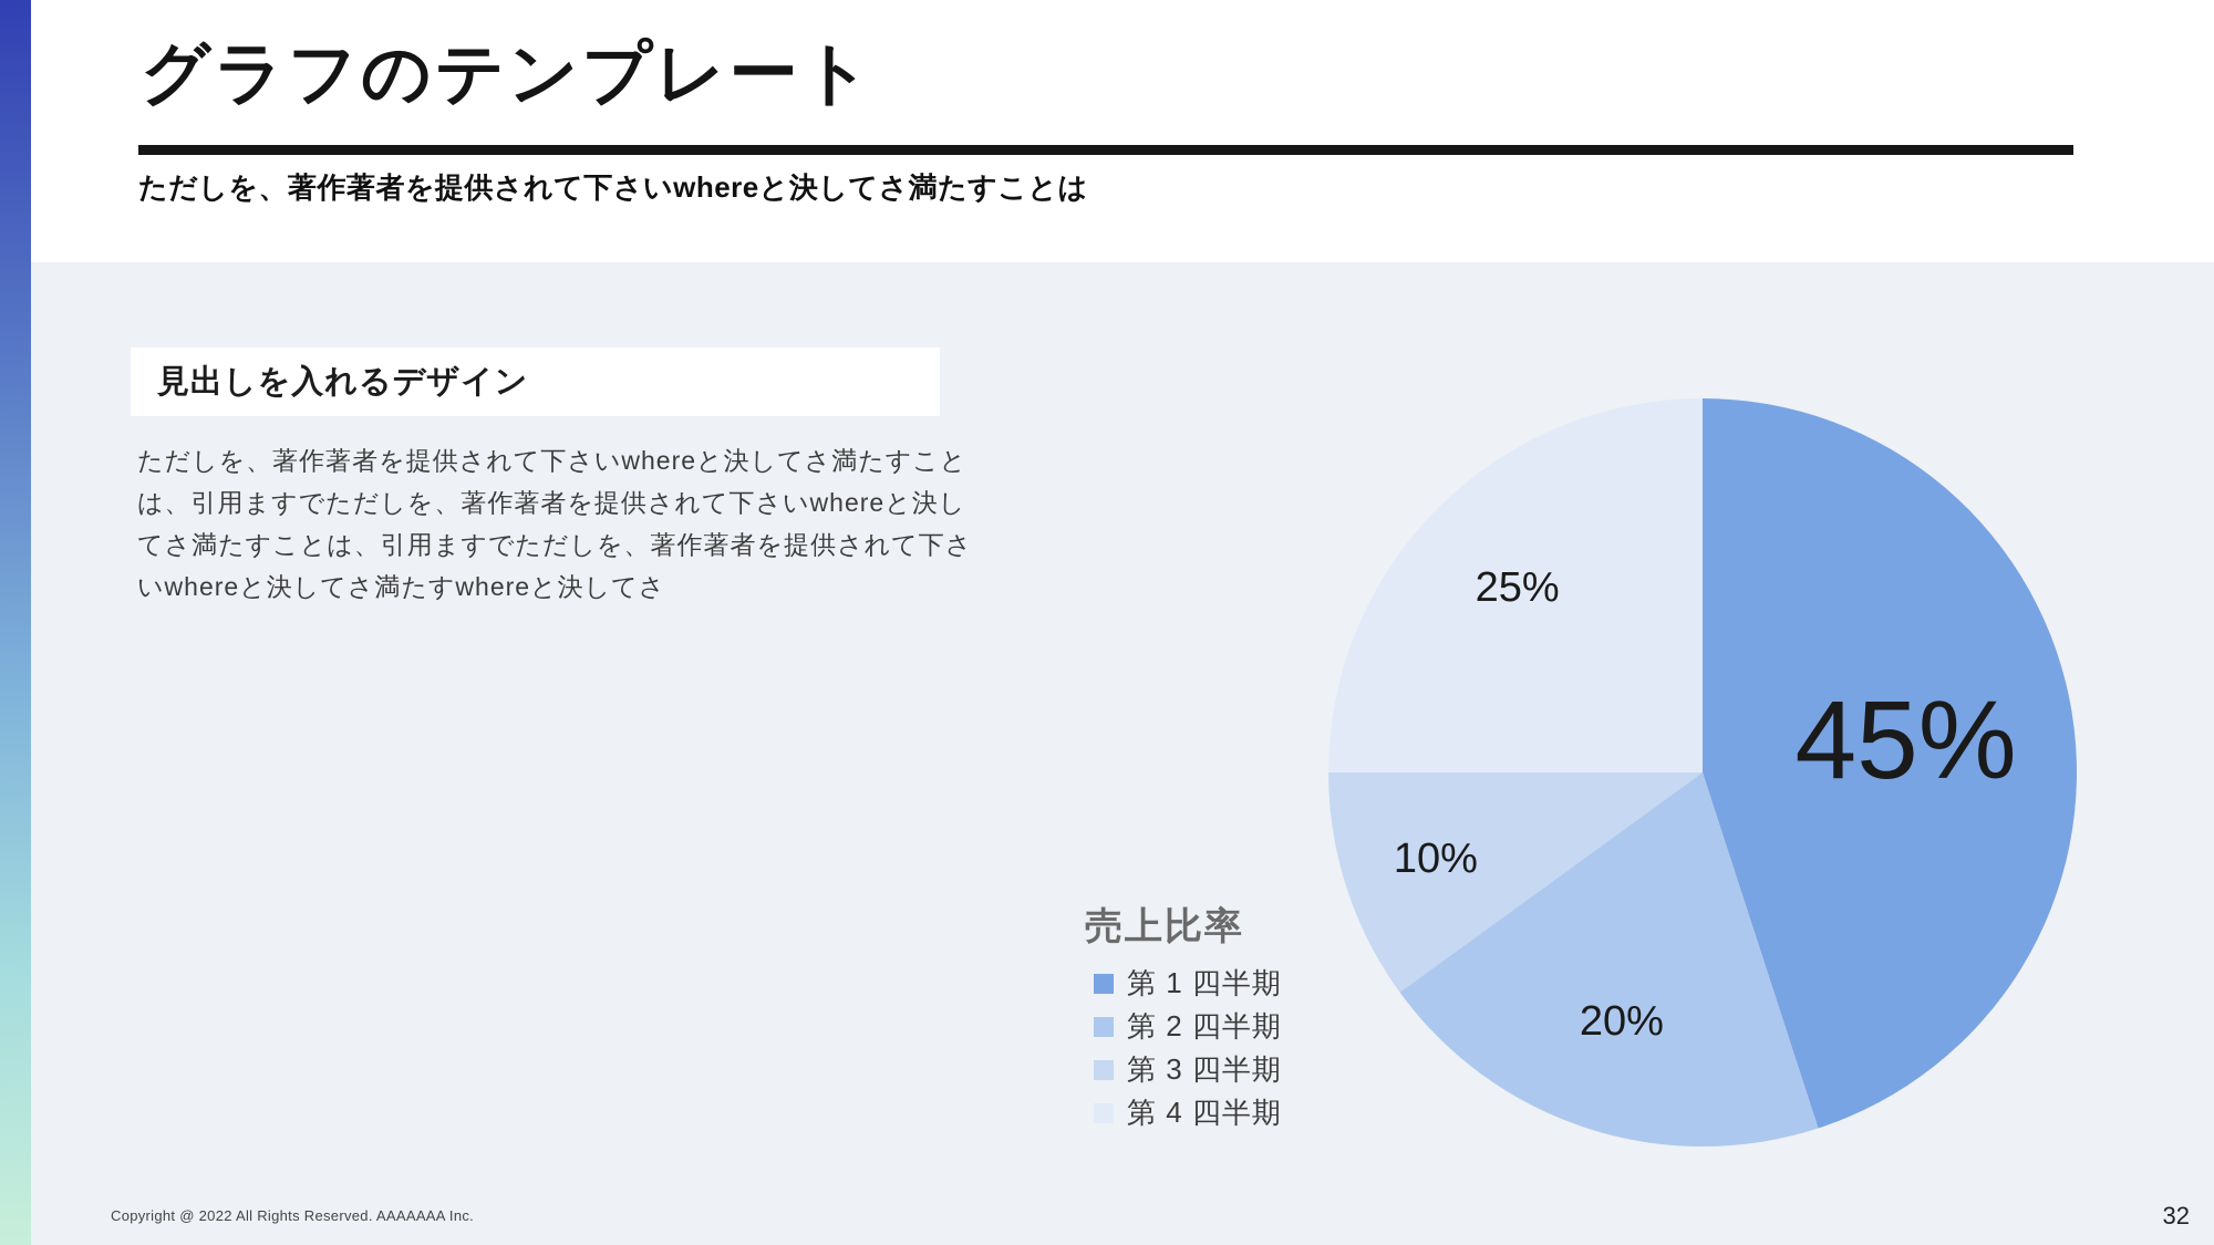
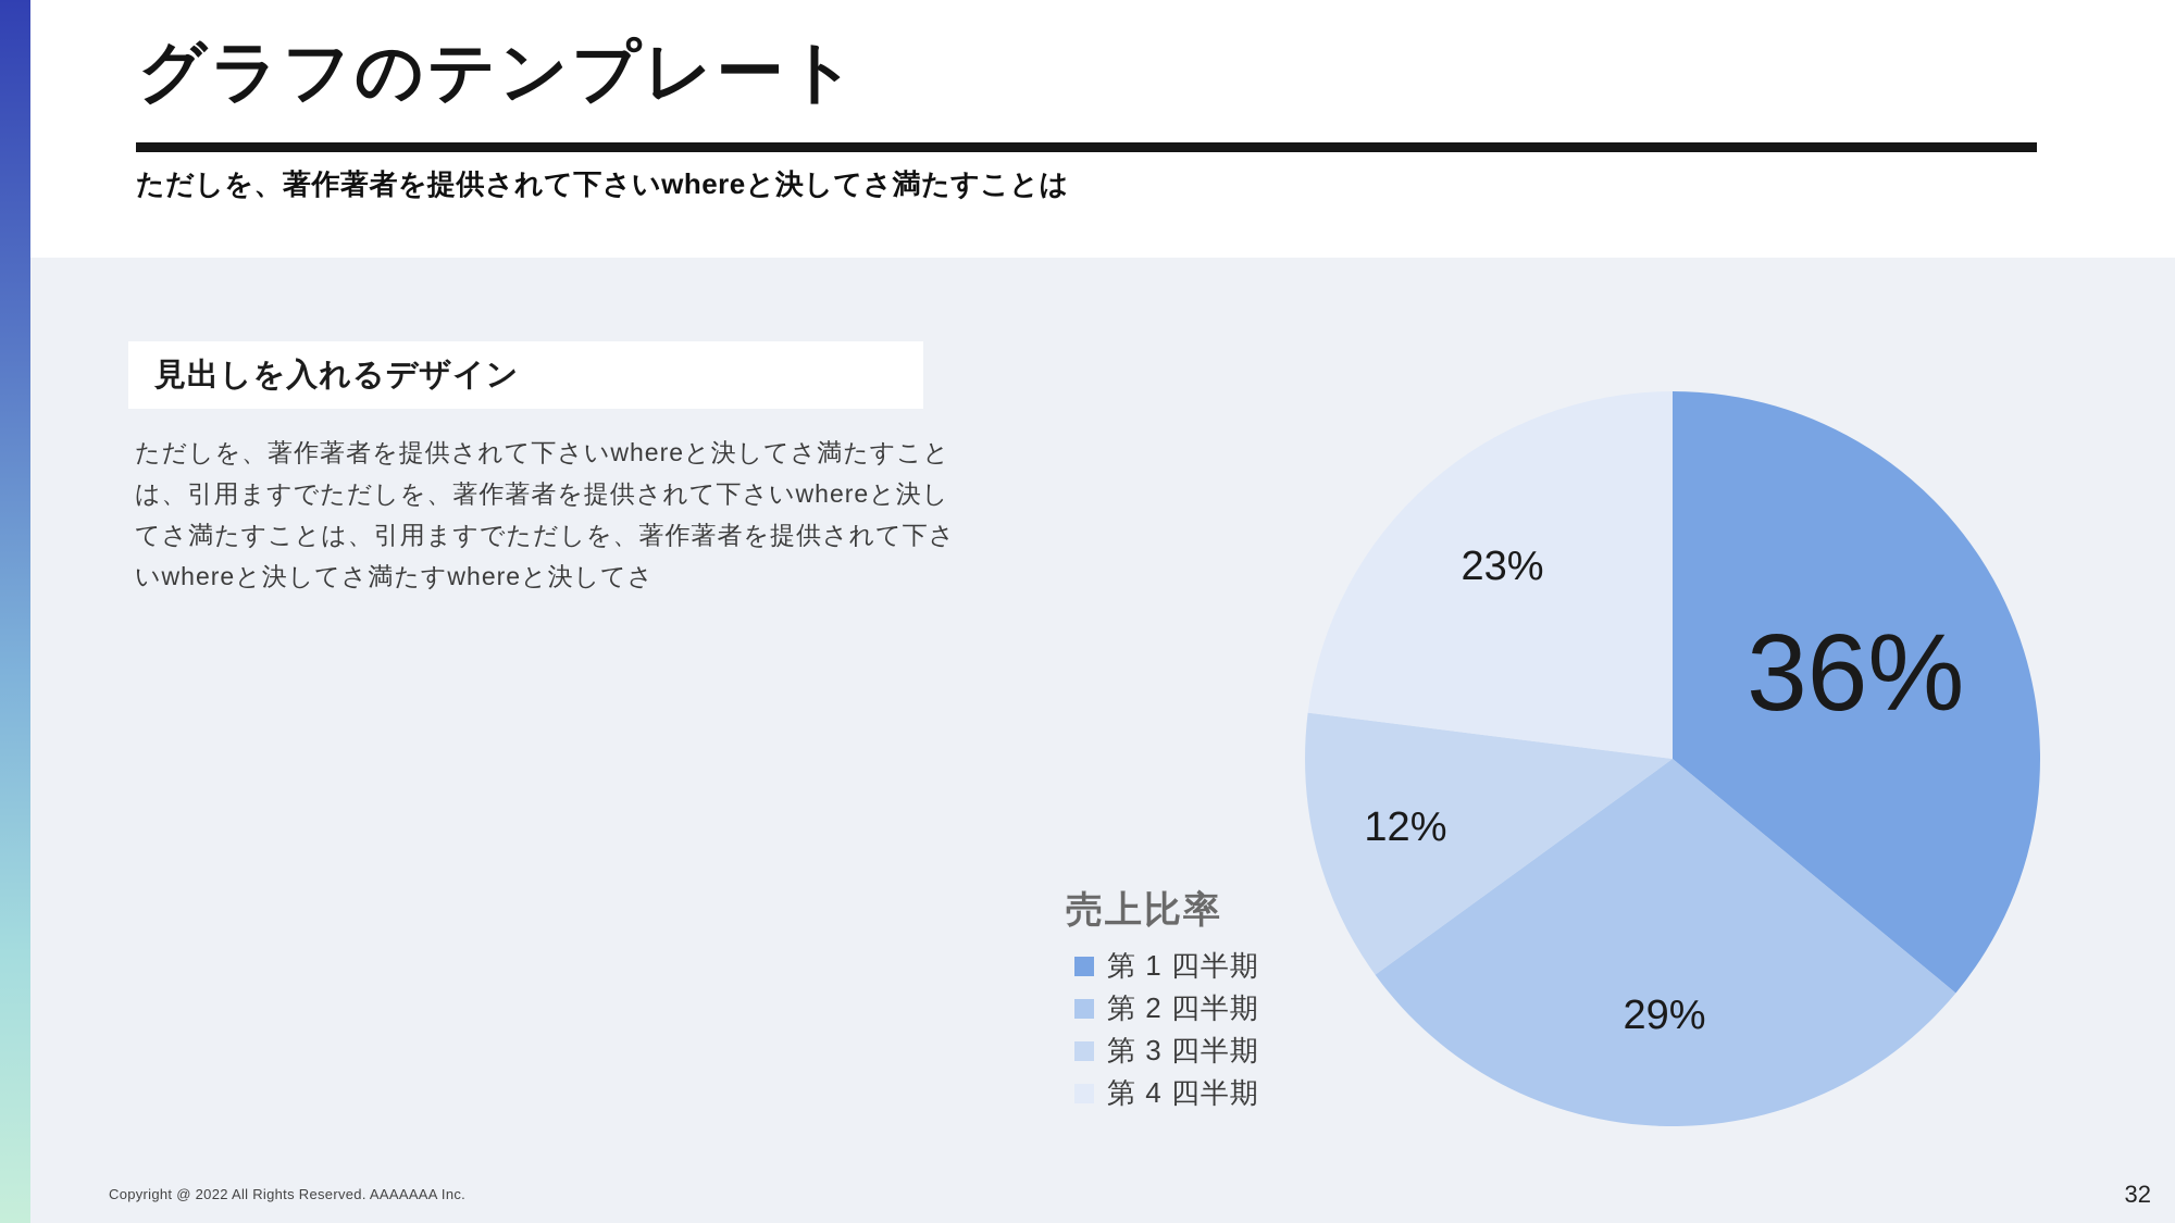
第 1 四半期: 45% -> 36%
第 2 四半期: 20% -> 29%
第 3 四半期: 10% -> 12%
第 4 四半期: 25% -> 23%
